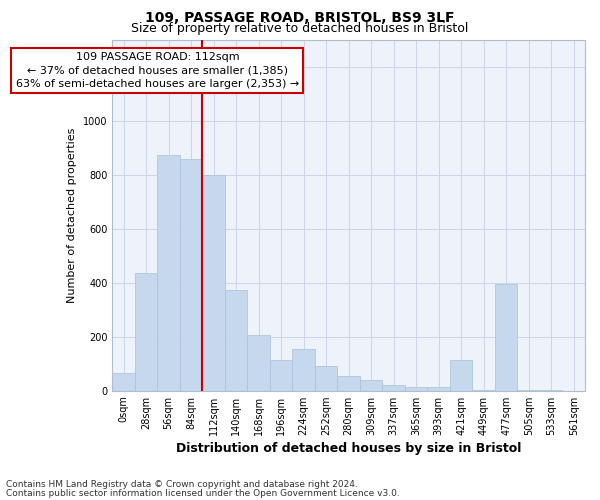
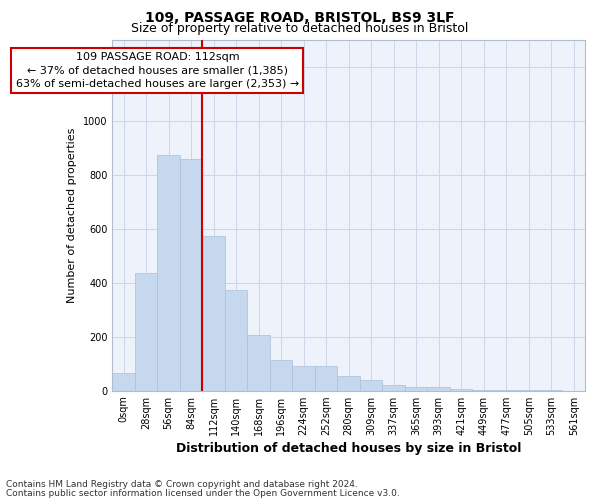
112sqm: 800 -> 575
224sqm: 155 -> 90
421sqm: 115 -> 5
477sqm: 395 -> 1
